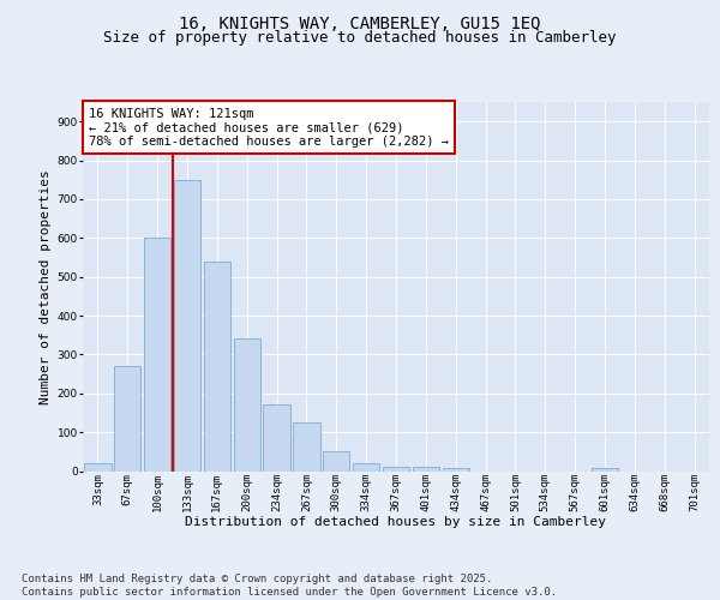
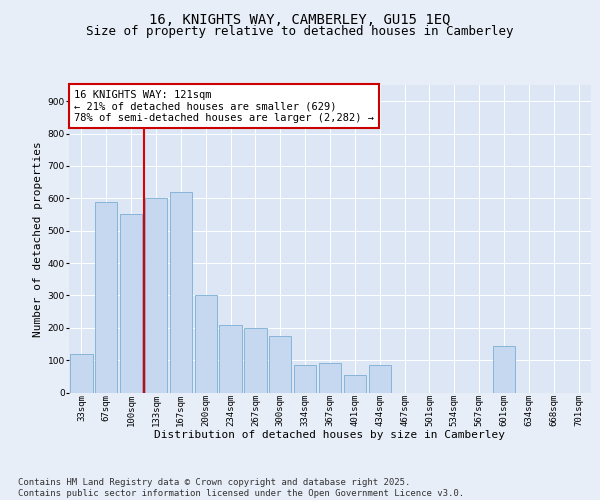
33sqm: 20 -> 120
67sqm: 270 -> 590
100sqm: 600 -> 550
133sqm: 750 -> 600
167sqm: 540 -> 620
200sqm: 340 -> 300
234sqm: 170 -> 210
267sqm: 125 -> 200
300sqm: 50 -> 175
334sqm: 20 -> 85
367sqm: 10 -> 90
401sqm: 10 -> 55
434sqm: 8 -> 85
601sqm: 8 -> 145
